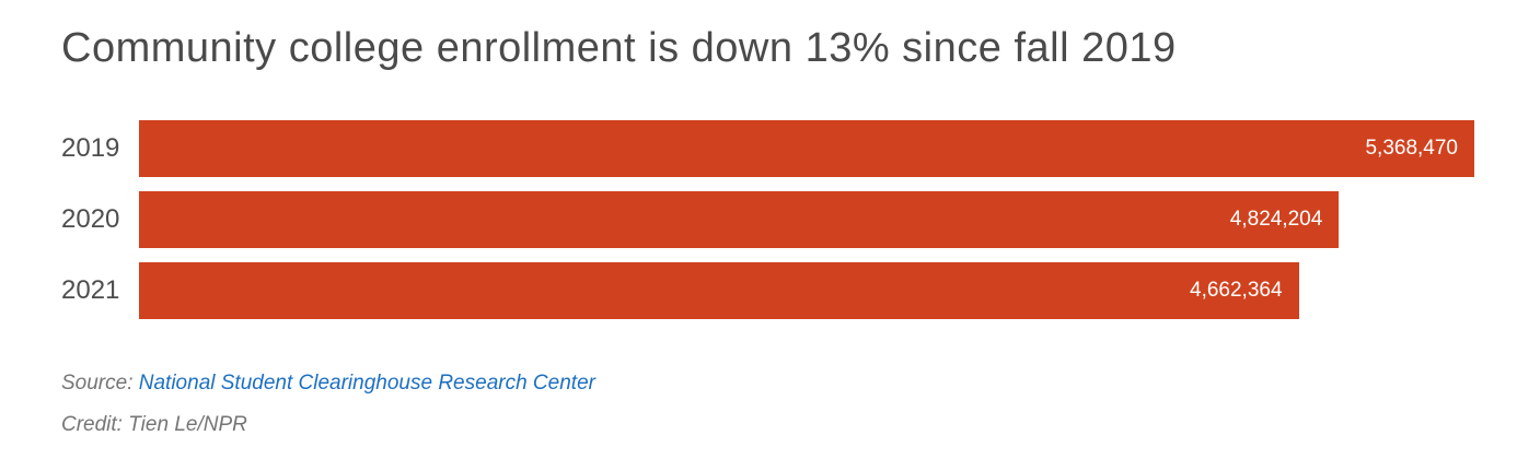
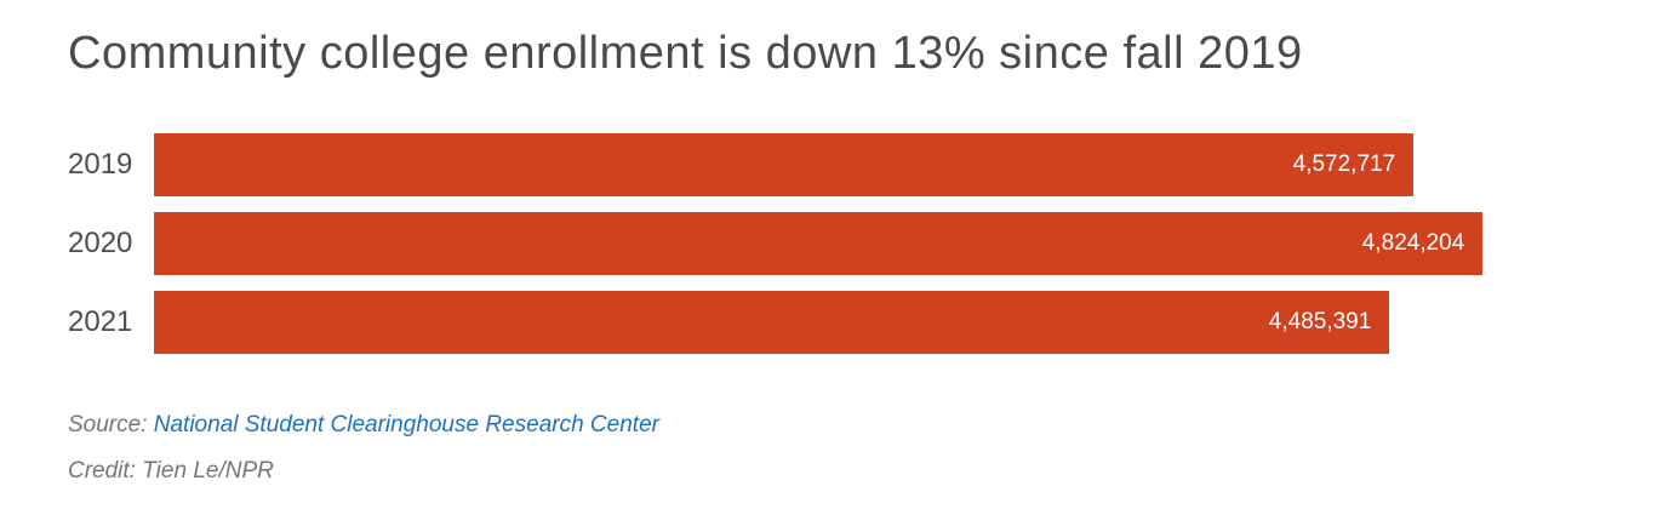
2019: 5,368,470 -> 4,572,717
2021: 4,662,364 -> 4,485,391
